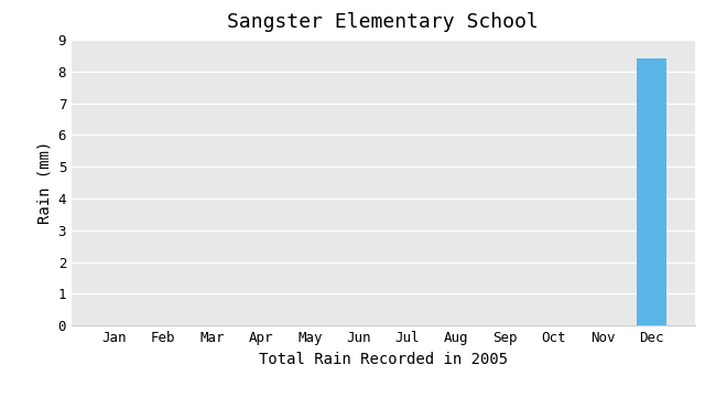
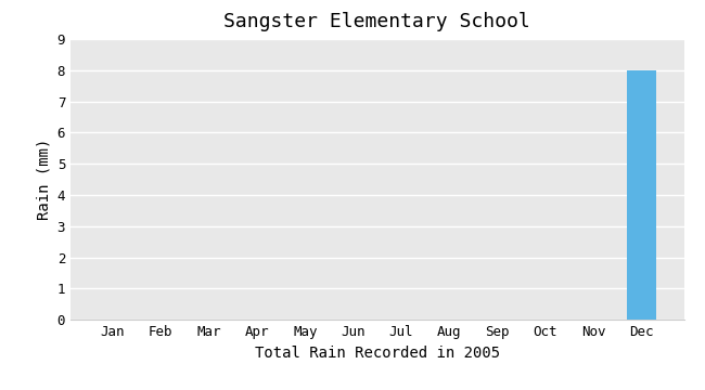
Dec: 8.4 -> 8.0
